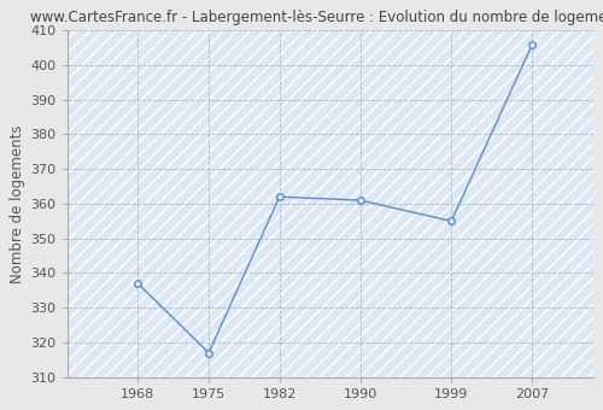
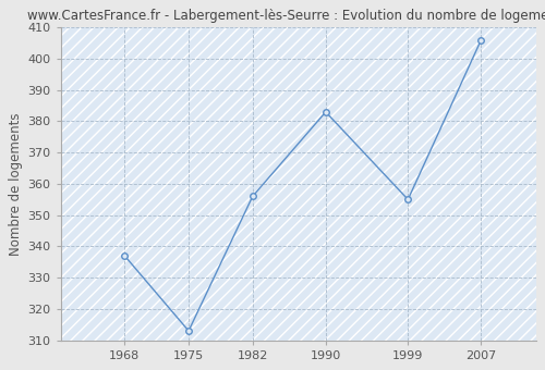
1975: 317 -> 313
1982: 362 -> 356
1990: 361 -> 383
